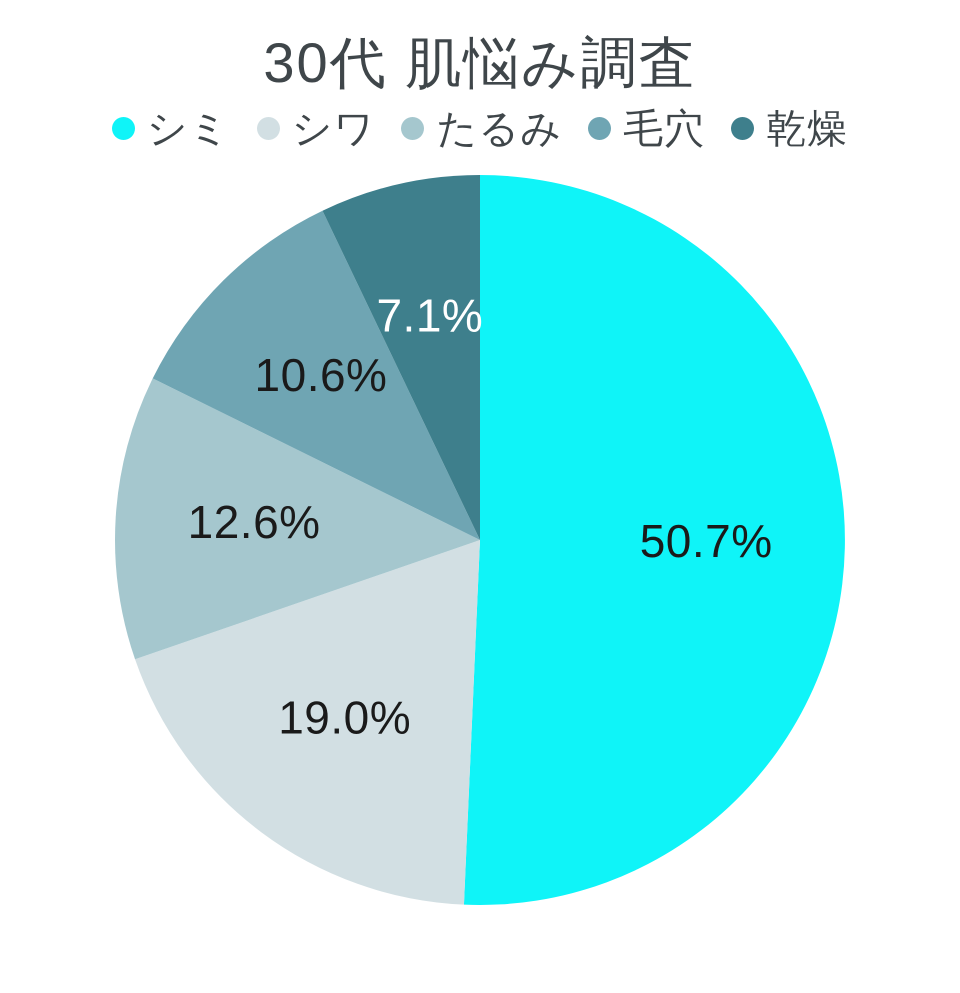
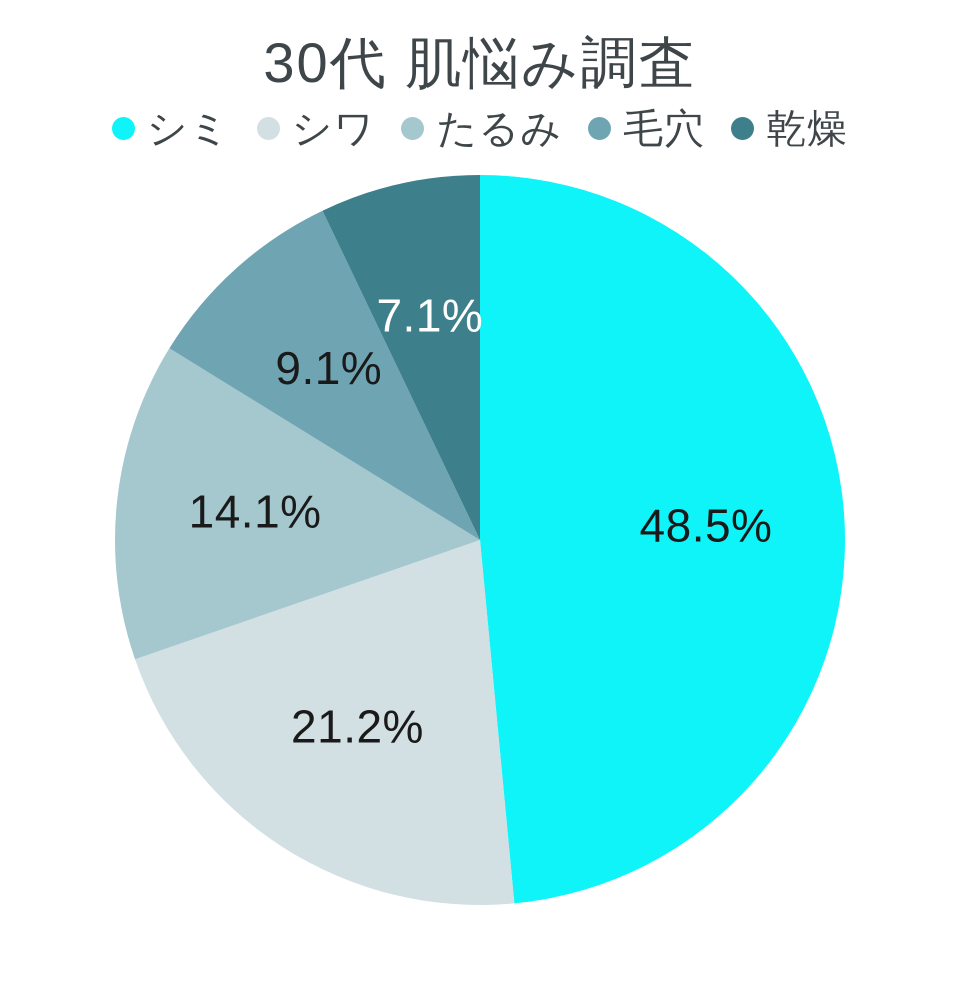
シミ: 50.7% -> 48.5%
シワ: 19.0% -> 21.2%
たるみ: 12.6% -> 14.1%
毛穴: 10.6% -> 9.1%
